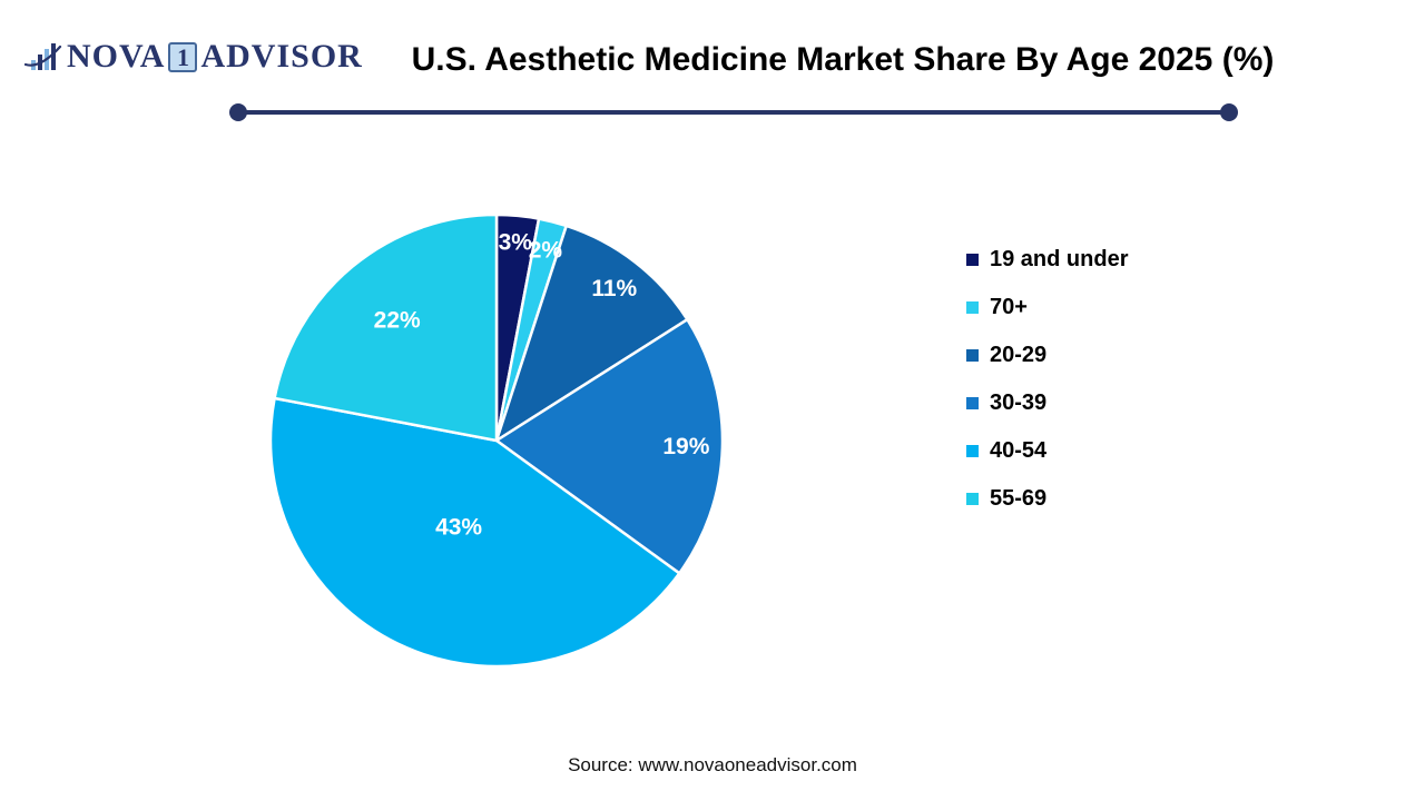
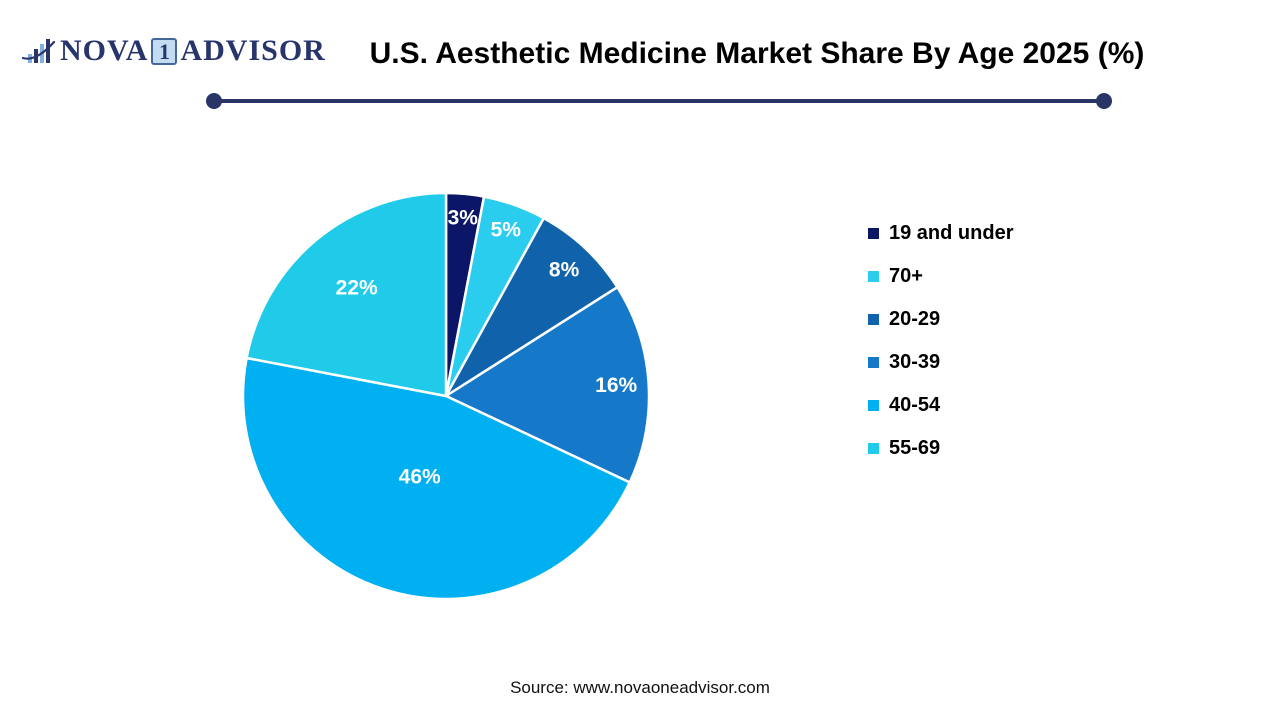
70+: 2% -> 5%
20-29: 11% -> 8%
30-39: 19% -> 16%
40-54: 43% -> 46%
